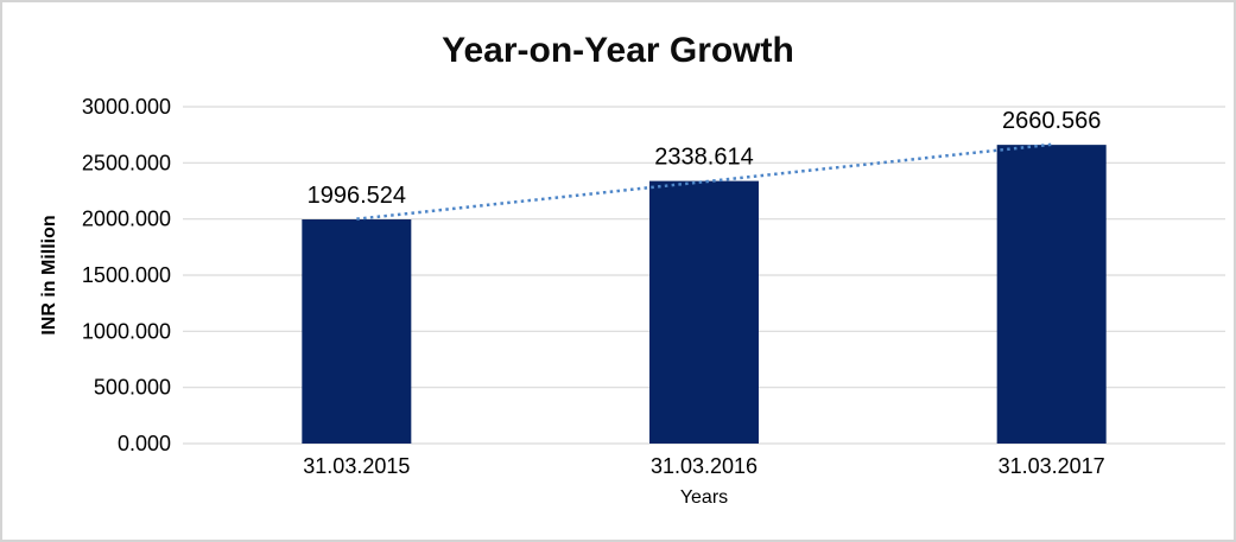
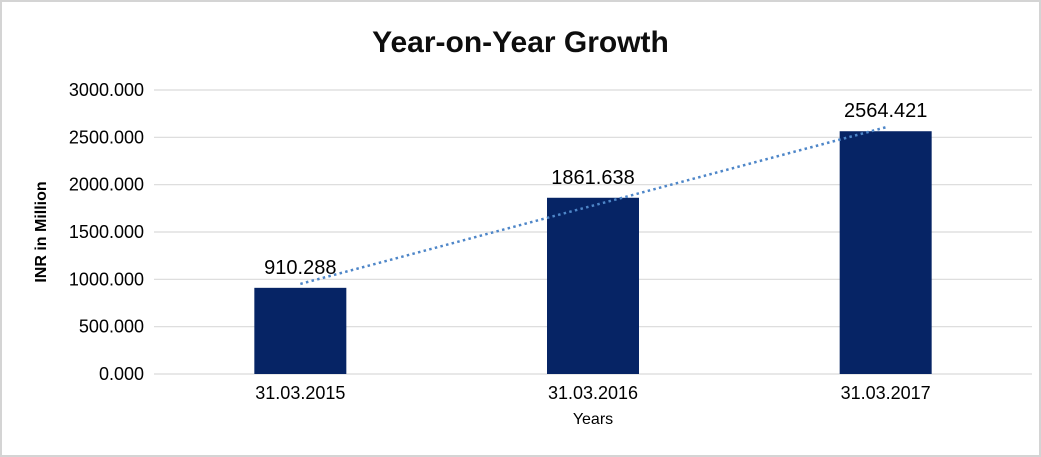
31.03.2015: 1996.524 -> 910.288
31.03.2016: 2338.614 -> 1861.638
31.03.2017: 2660.566 -> 2564.421
